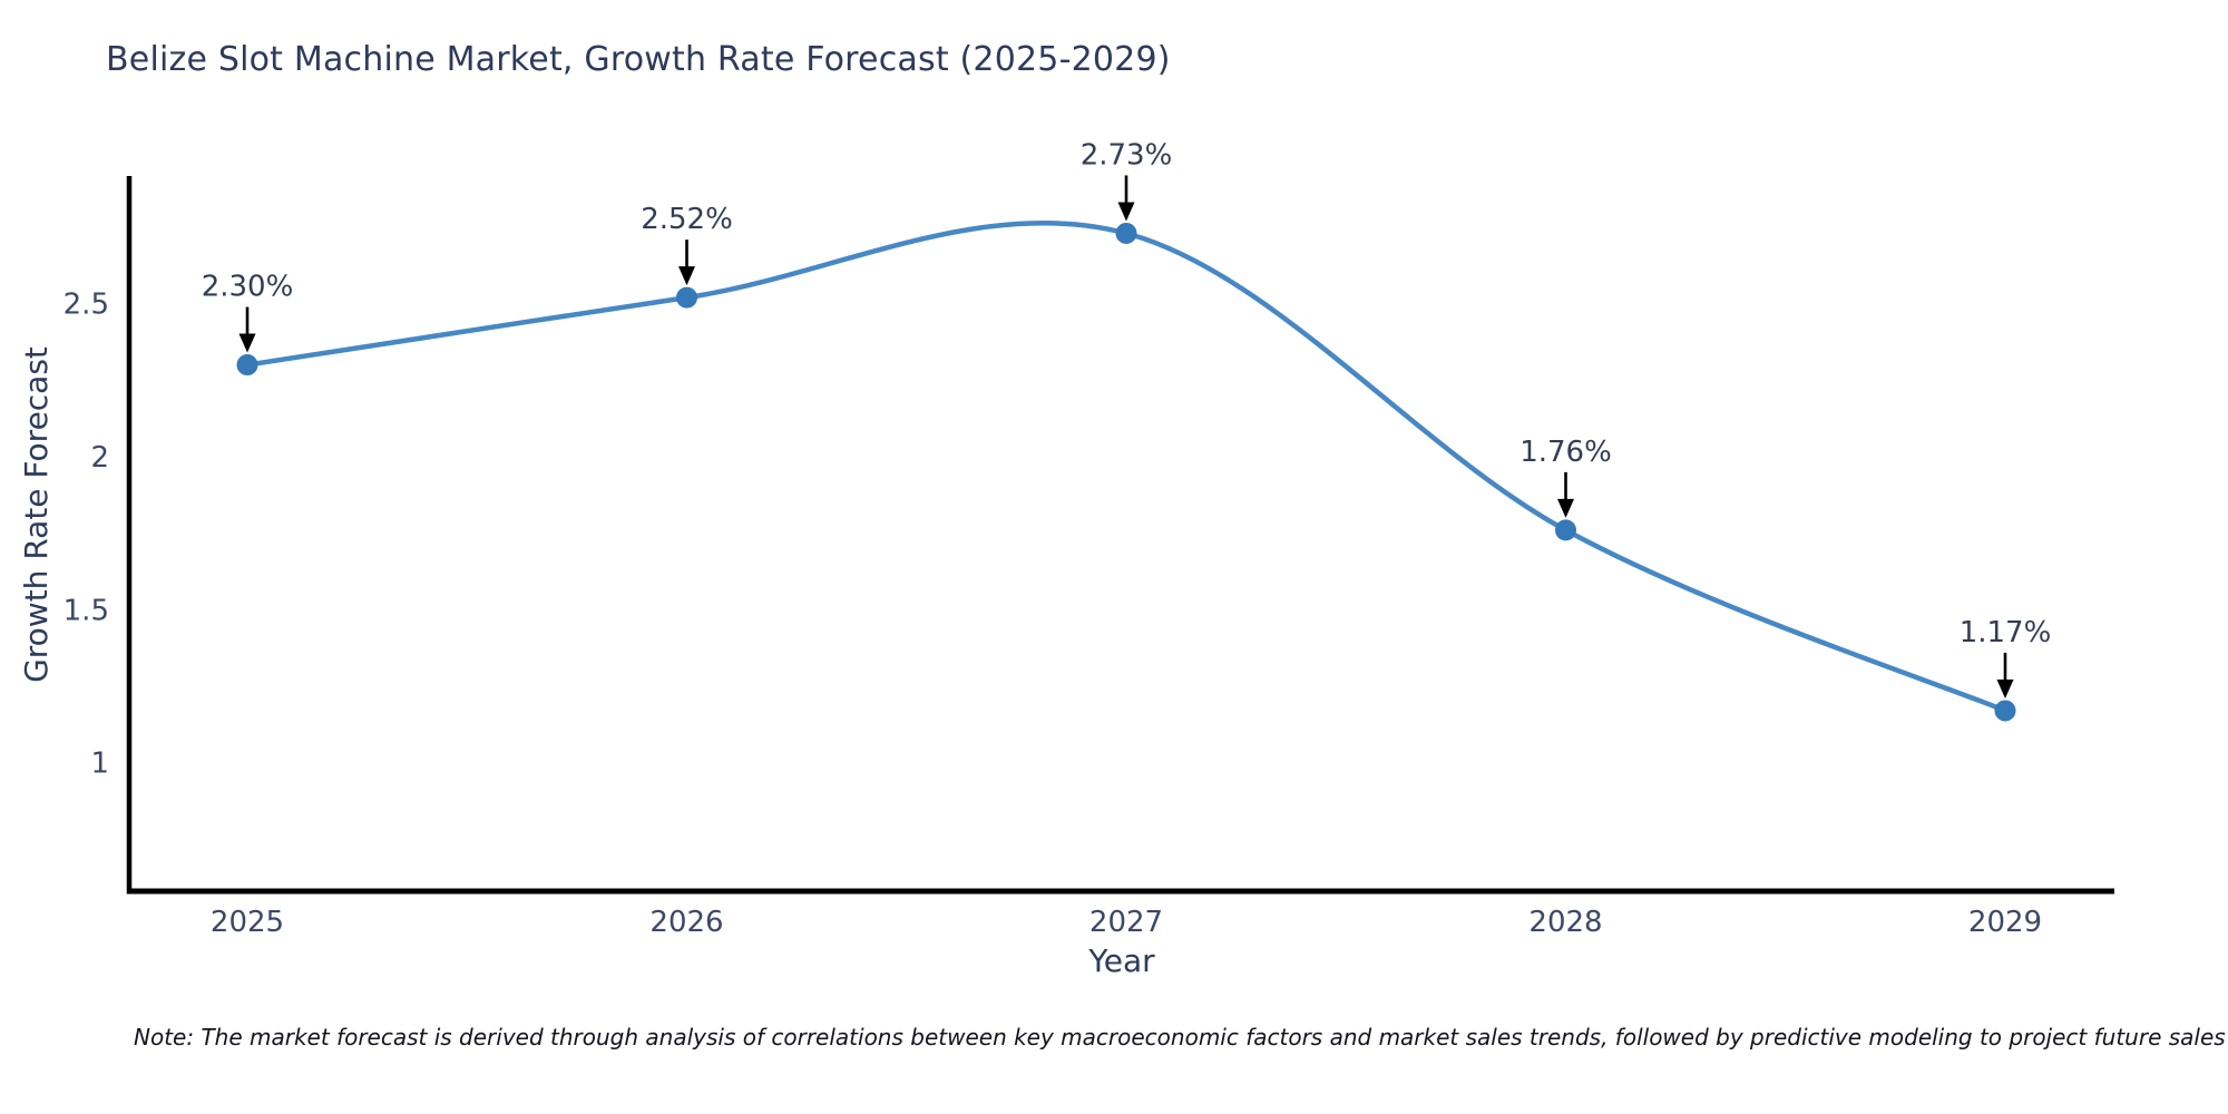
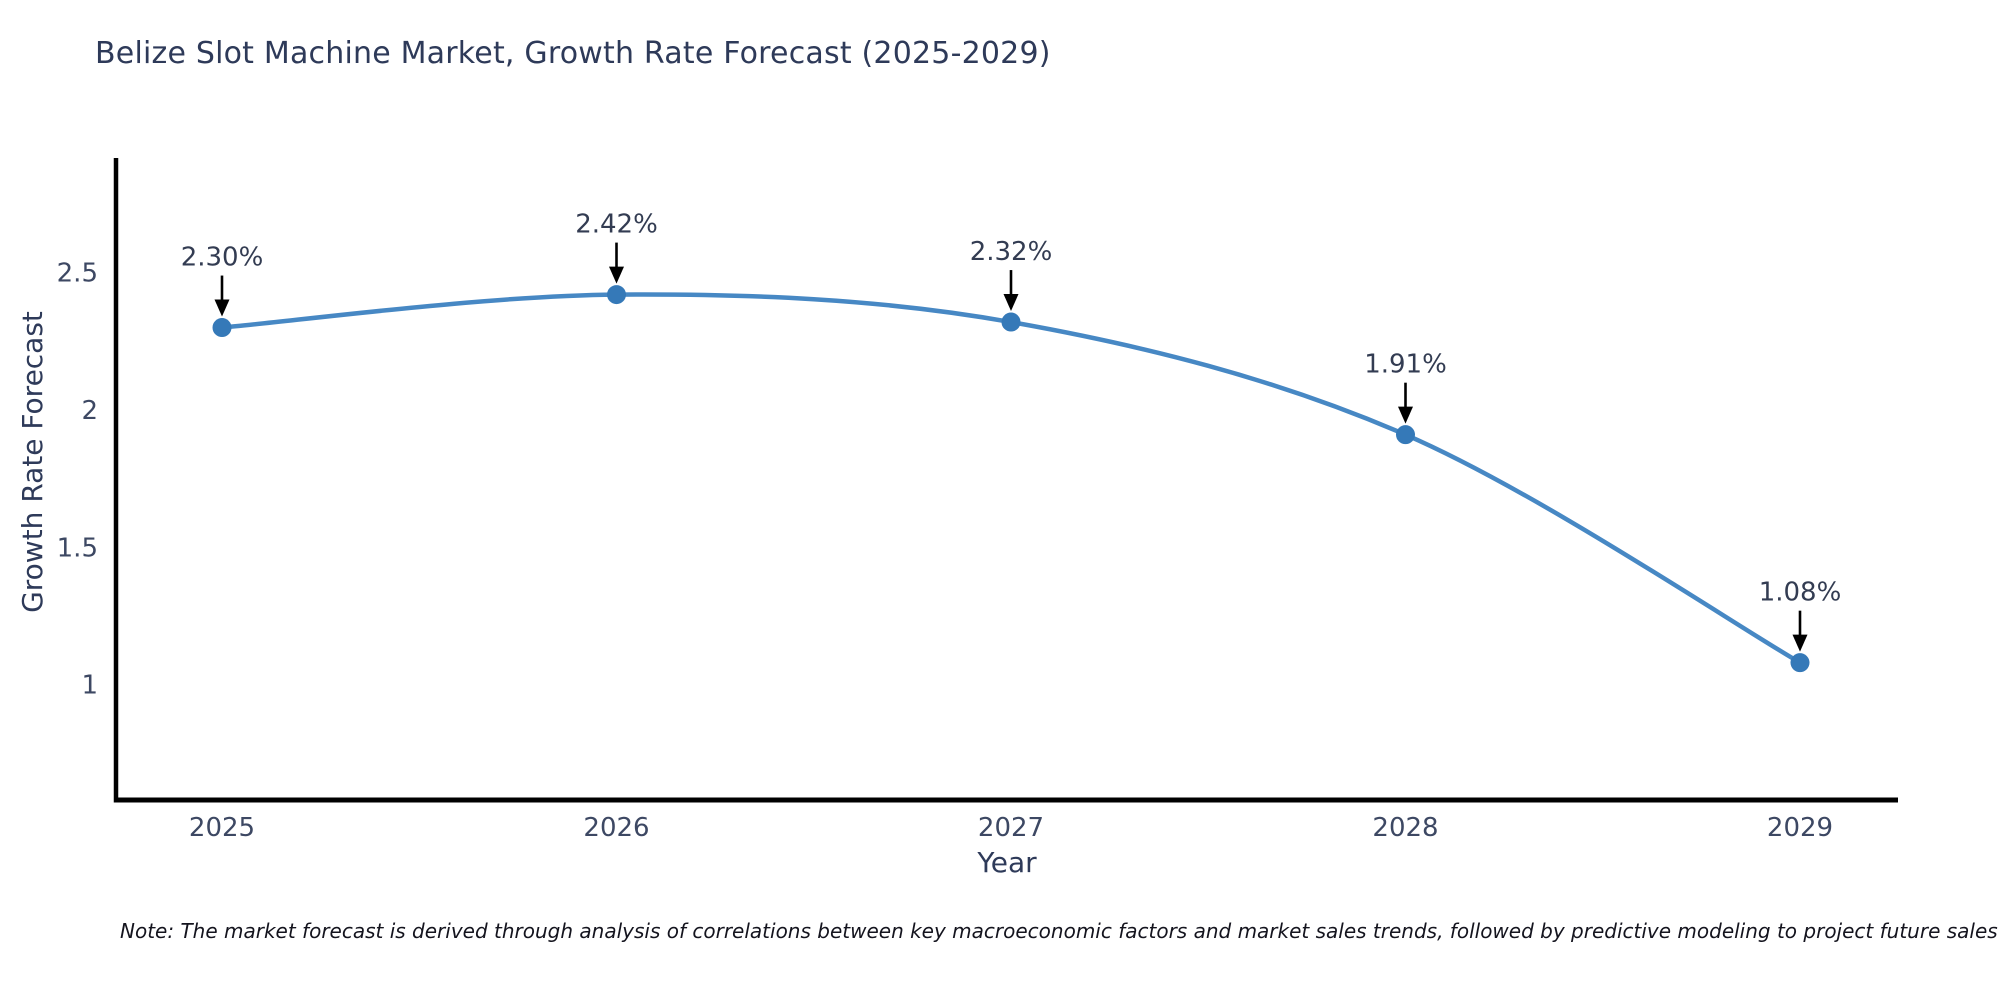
2026: 2.52% -> 2.42%
2027: 2.73% -> 2.32%
2028: 1.76% -> 1.91%
2029: 1.17% -> 1.08%
